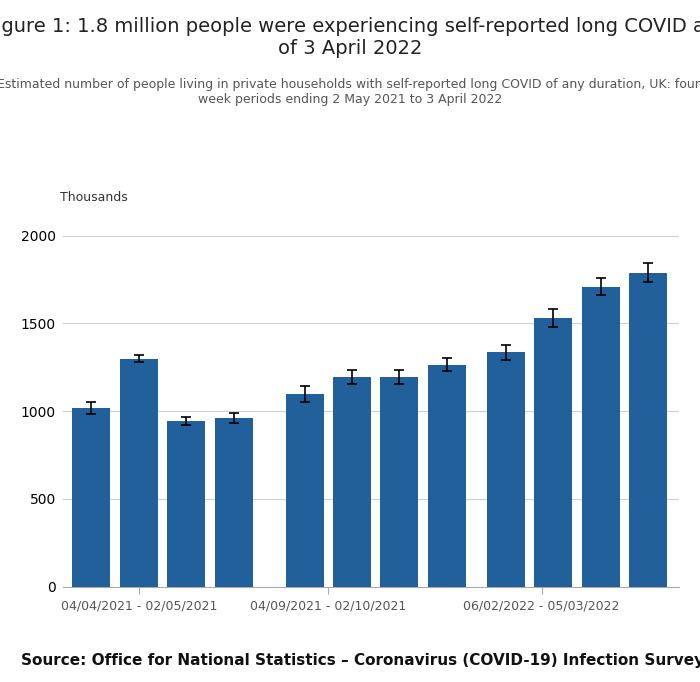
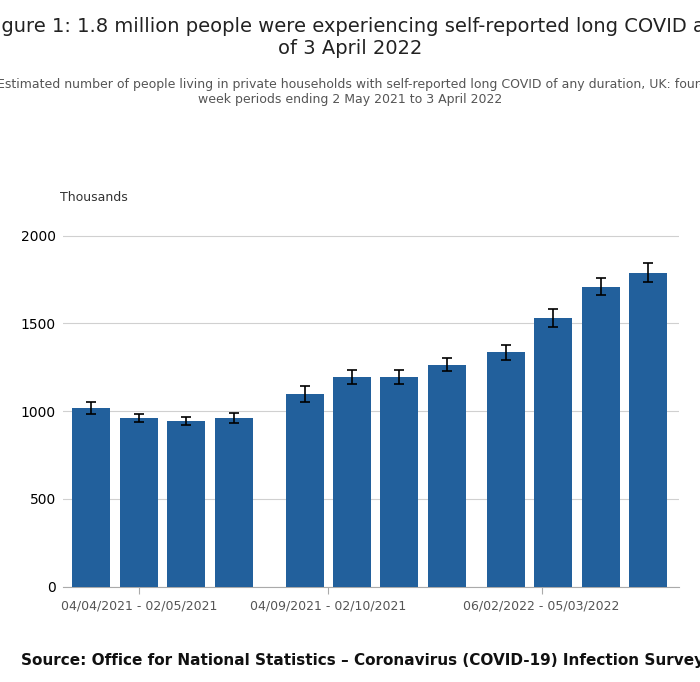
04/04/2021 - 02/05/2021: 1300 -> 960
